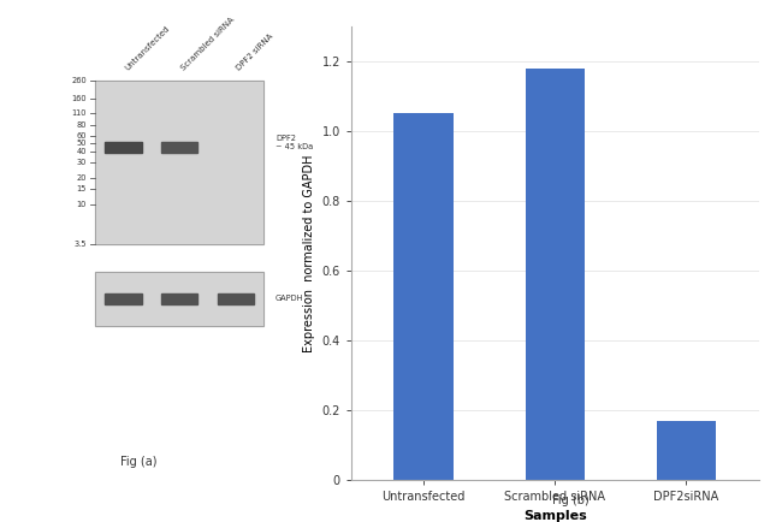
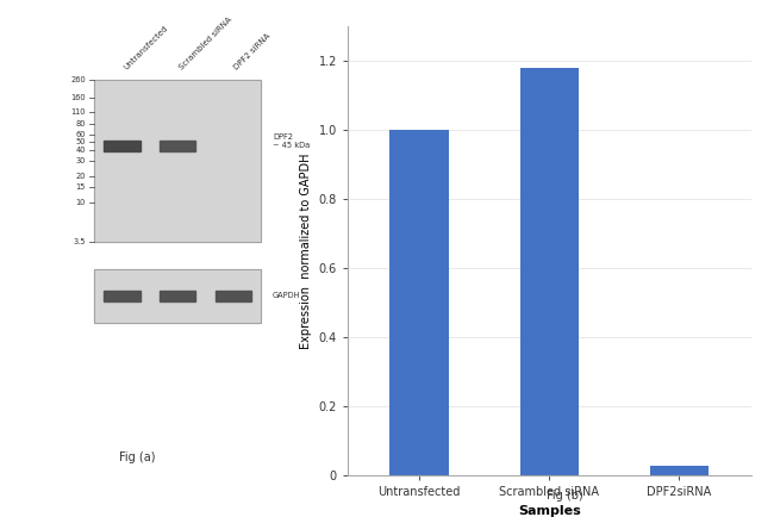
Untransfected: 1.05 -> 1.00
DPF2siRNA: 0.17 -> 0.03
